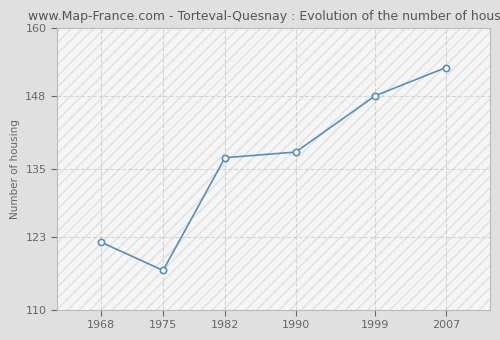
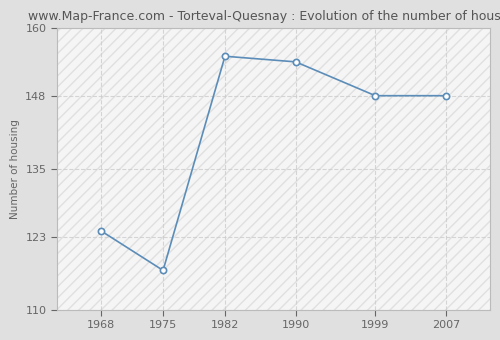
1968: 122 -> 124
1982: 137 -> 155
1990: 138 -> 154
2007: 153 -> 148
